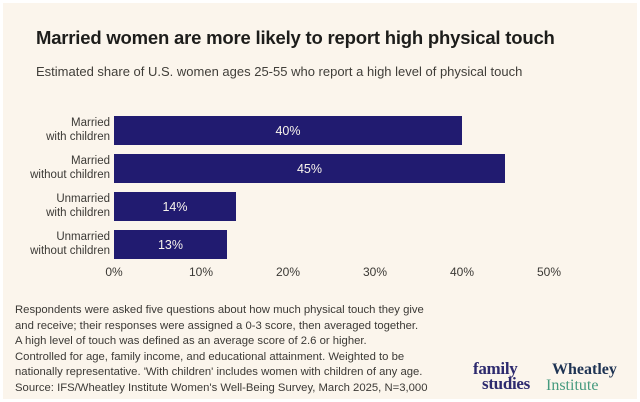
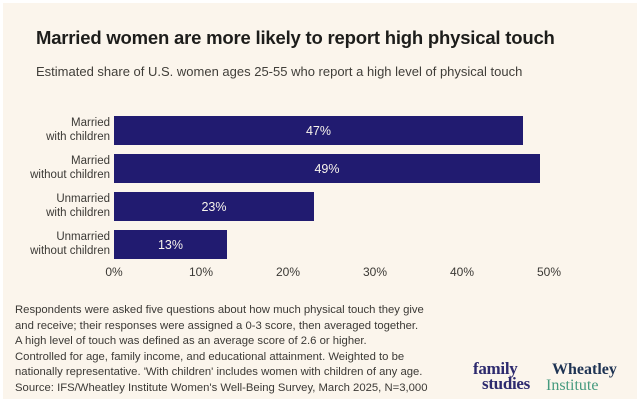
Married with children: 40% -> 47%
Married without children: 45% -> 49%
Unmarried with children: 14% -> 23%
